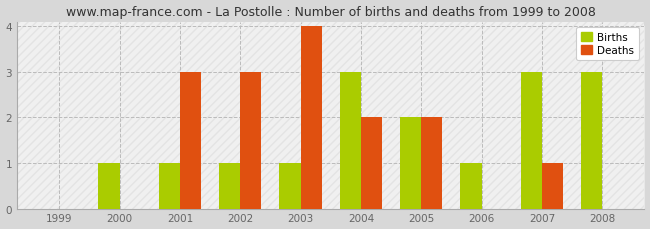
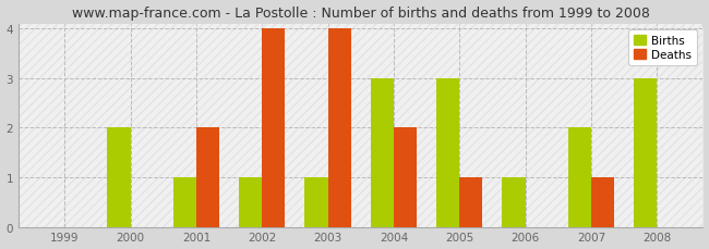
Births/2000: 1 -> 2
Deaths/2001: 3 -> 2
Deaths/2002: 3 -> 4
Births/2005: 2 -> 3
Deaths/2005: 2 -> 1
Births/2007: 3 -> 2
